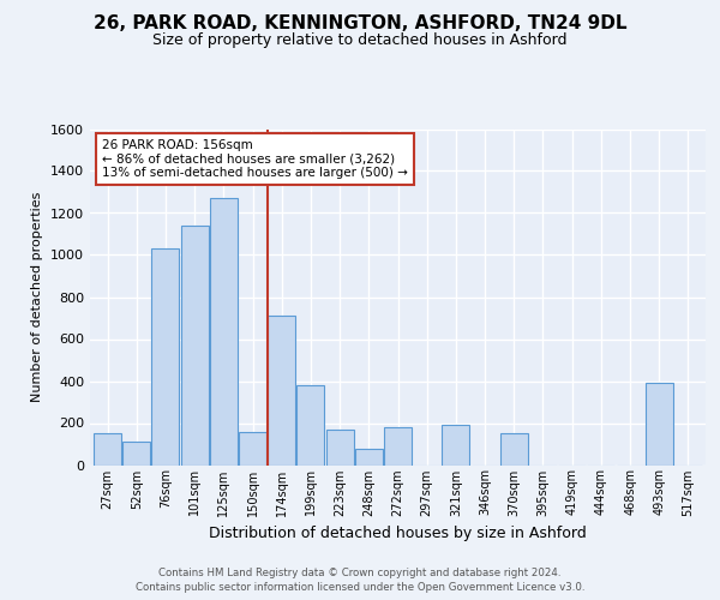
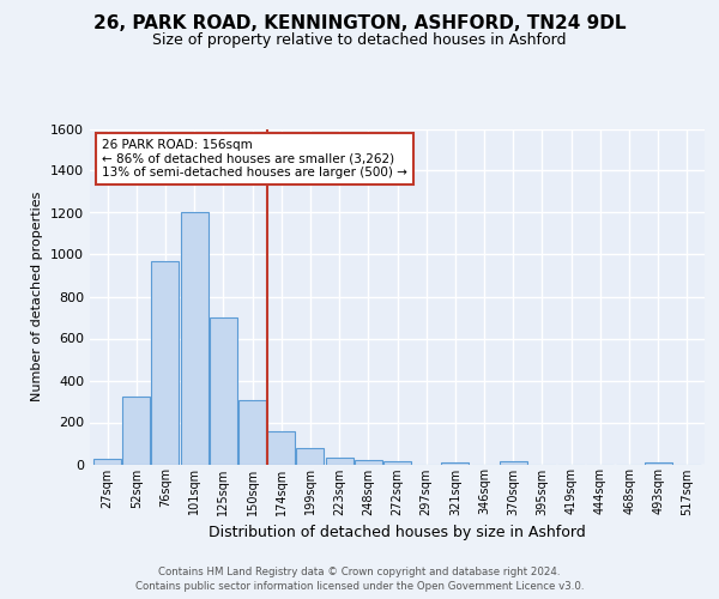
27sqm: 150 -> 20
52sqm: 110 -> 320
76sqm: 1030 -> 970
101sqm: 1140 -> 1200
125sqm: 1270 -> 700
150sqm: 160 -> 300
174sqm: 710 -> 160
199sqm: 380 -> 80
223sqm: 170 -> 30
248sqm: 80 -> 20
272sqm: 180 -> 10
321sqm: 190 -> 10
370sqm: 150 -> 10
493sqm: 390 -> 10
